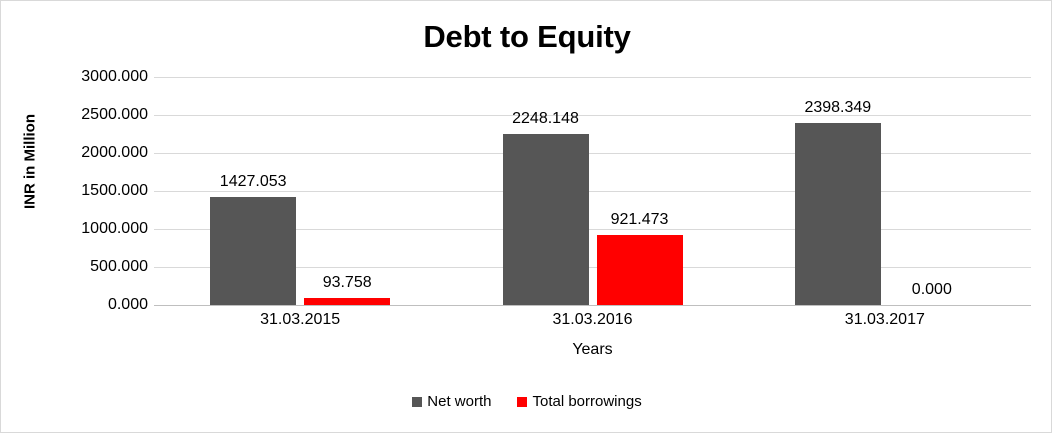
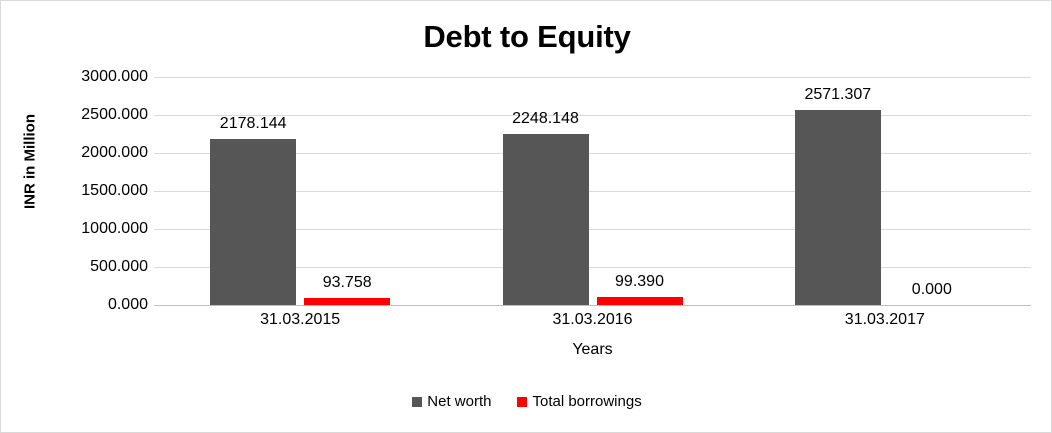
Net worth/31.03.2015: 1427.053 -> 2178.144
Total borrowings/31.03.2016: 921.473 -> 99.390
Net worth/31.03.2017: 2398.349 -> 2571.307
